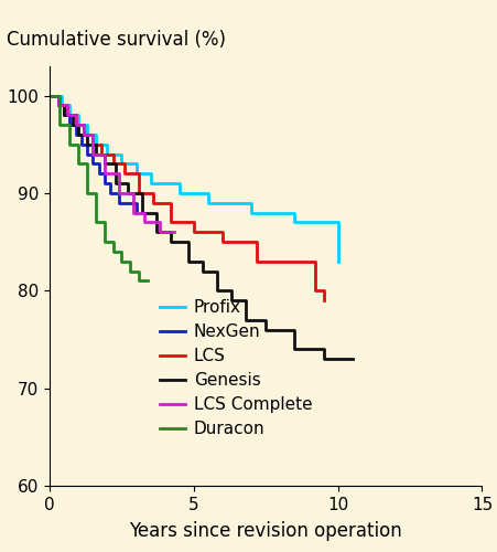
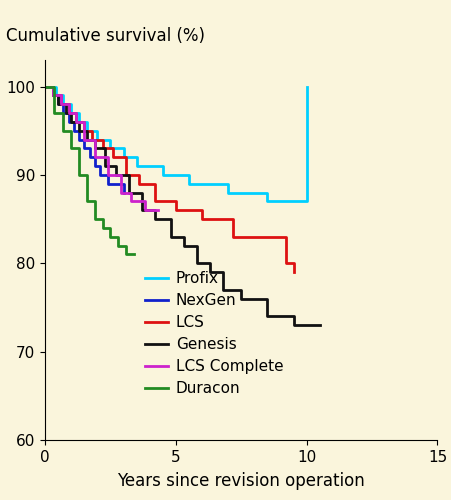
Profix/10: 83 -> 100
